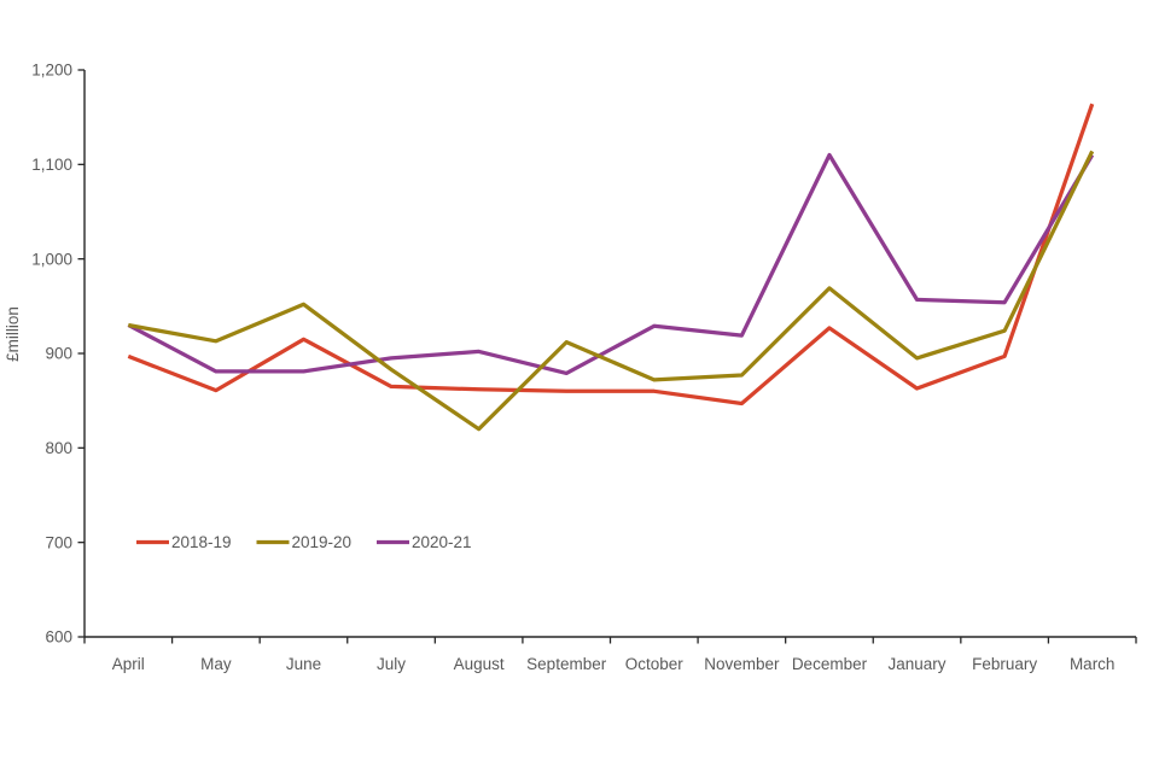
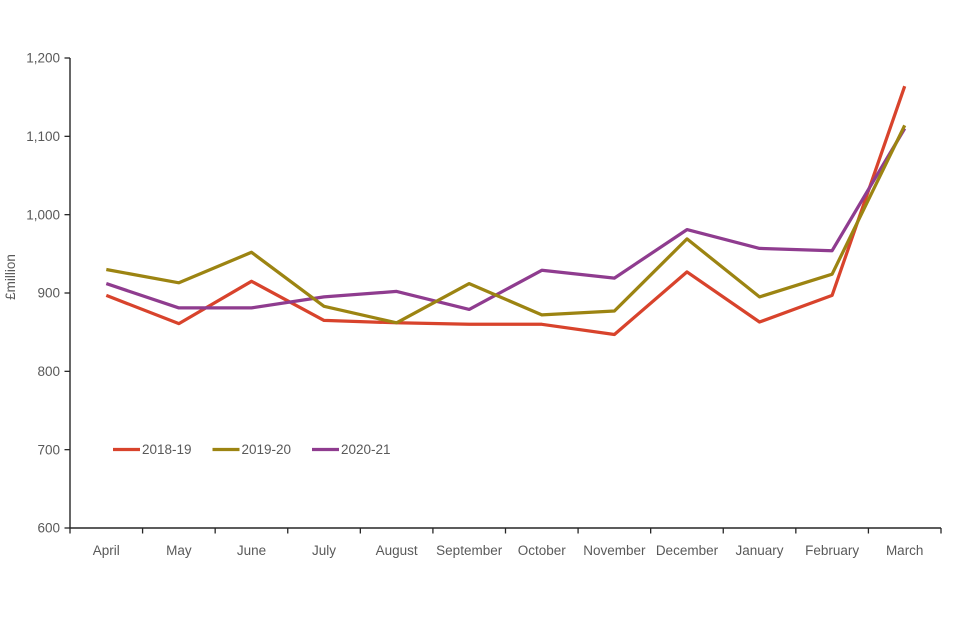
2020-21/April: 930 -> 910
2019-20/August: 820 -> 860
2020-21/December: 1110 -> 980
